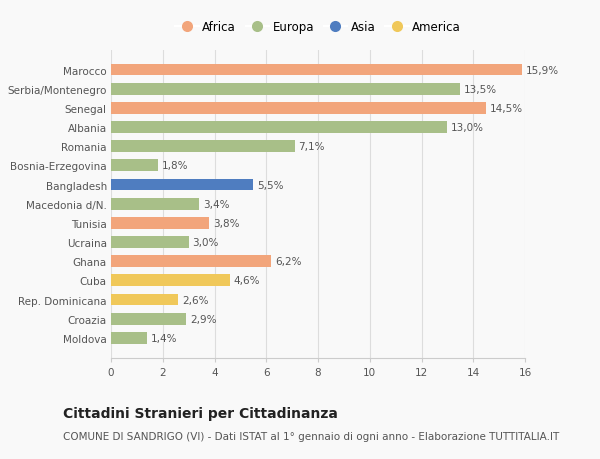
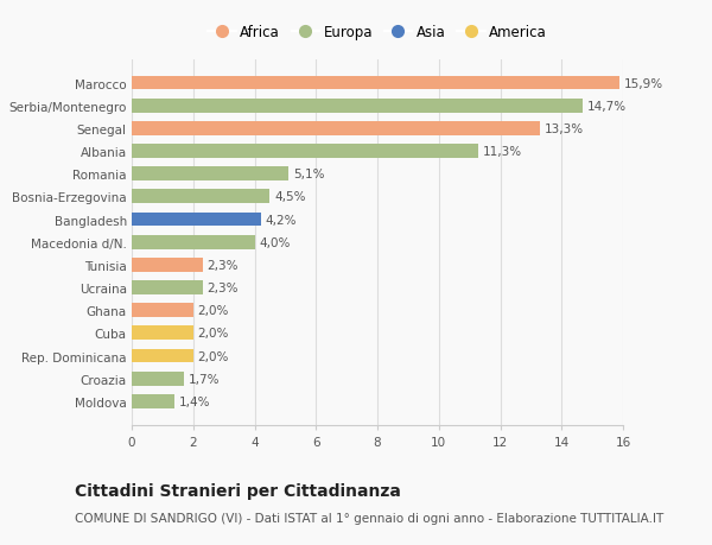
Serbia/Montenegro: 13,5% -> 14,7%
Senegal: 14,5% -> 13,3%
Albania: 13,0% -> 11,3%
Romania: 7,1% -> 5,1%
Bosnia-Erzegovina: 1,8% -> 4,5%
Bangladesh: 5,5% -> 4,2%
Macedonia d/N.: 3,4% -> 4,0%
Tunisia: 3,8% -> 2,3%
Ucraina: 3,0% -> 2,3%
Ghana: 6,2% -> 2,0%
Cuba: 4,6% -> 2,0%
Rep. Dominicana: 2,6% -> 2,0%
Croazia: 2,9% -> 1,7%
